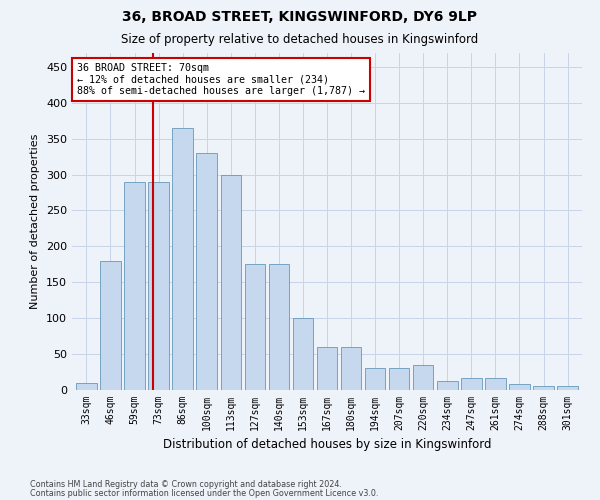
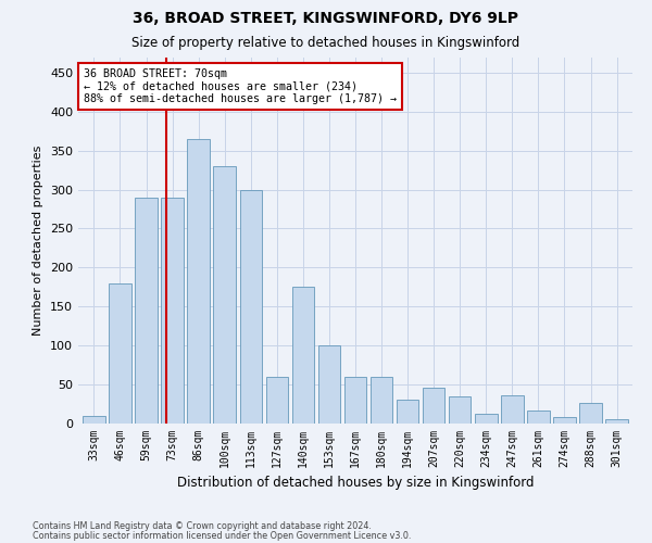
127sqm: 175 -> 60
207sqm: 30 -> 46
247sqm: 17 -> 36
288sqm: 5 -> 26
